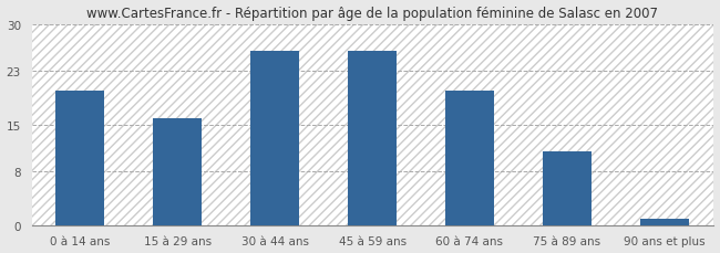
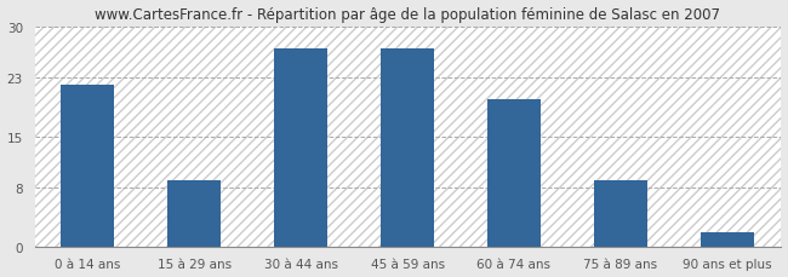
0 à 14 ans: 20 -> 22
15 à 29 ans: 16 -> 9
30 à 44 ans: 26 -> 27
45 à 59 ans: 26 -> 27
75 à 89 ans: 11 -> 9
90 ans et plus: 1 -> 2
